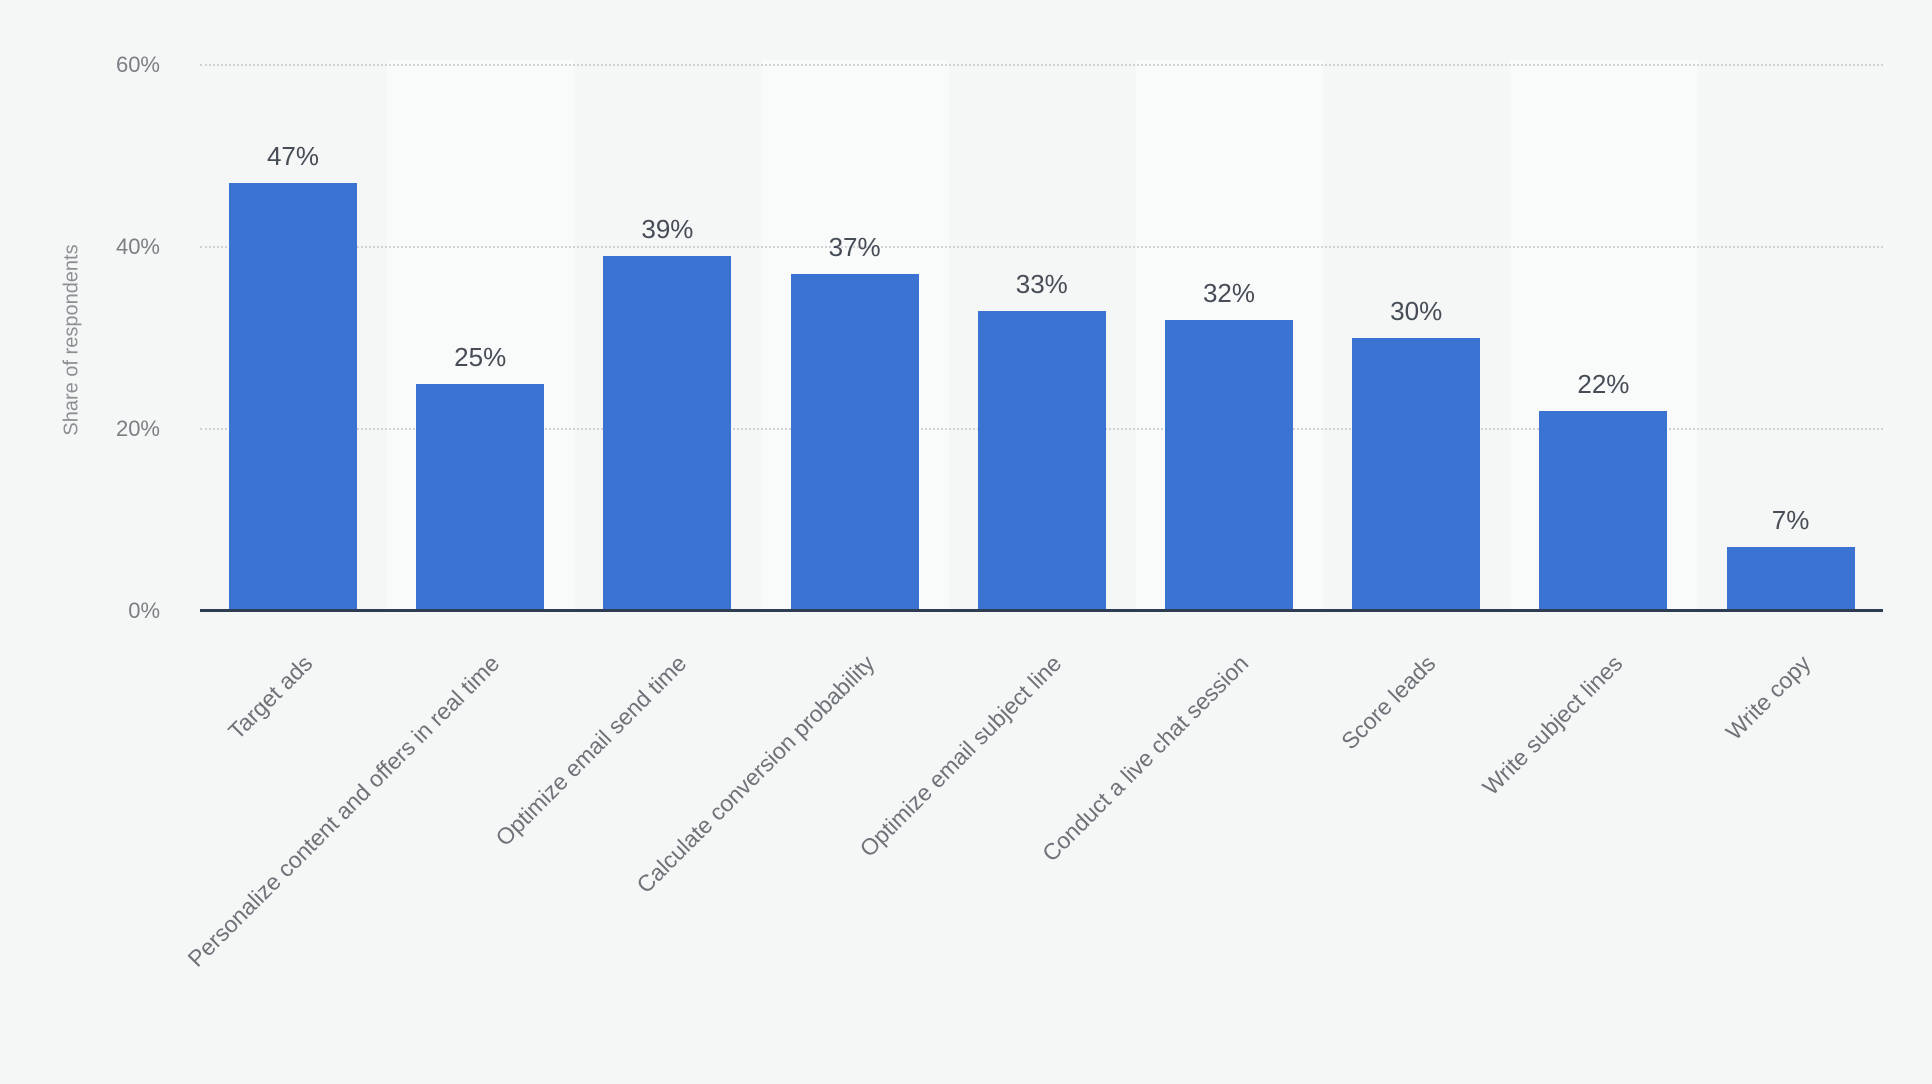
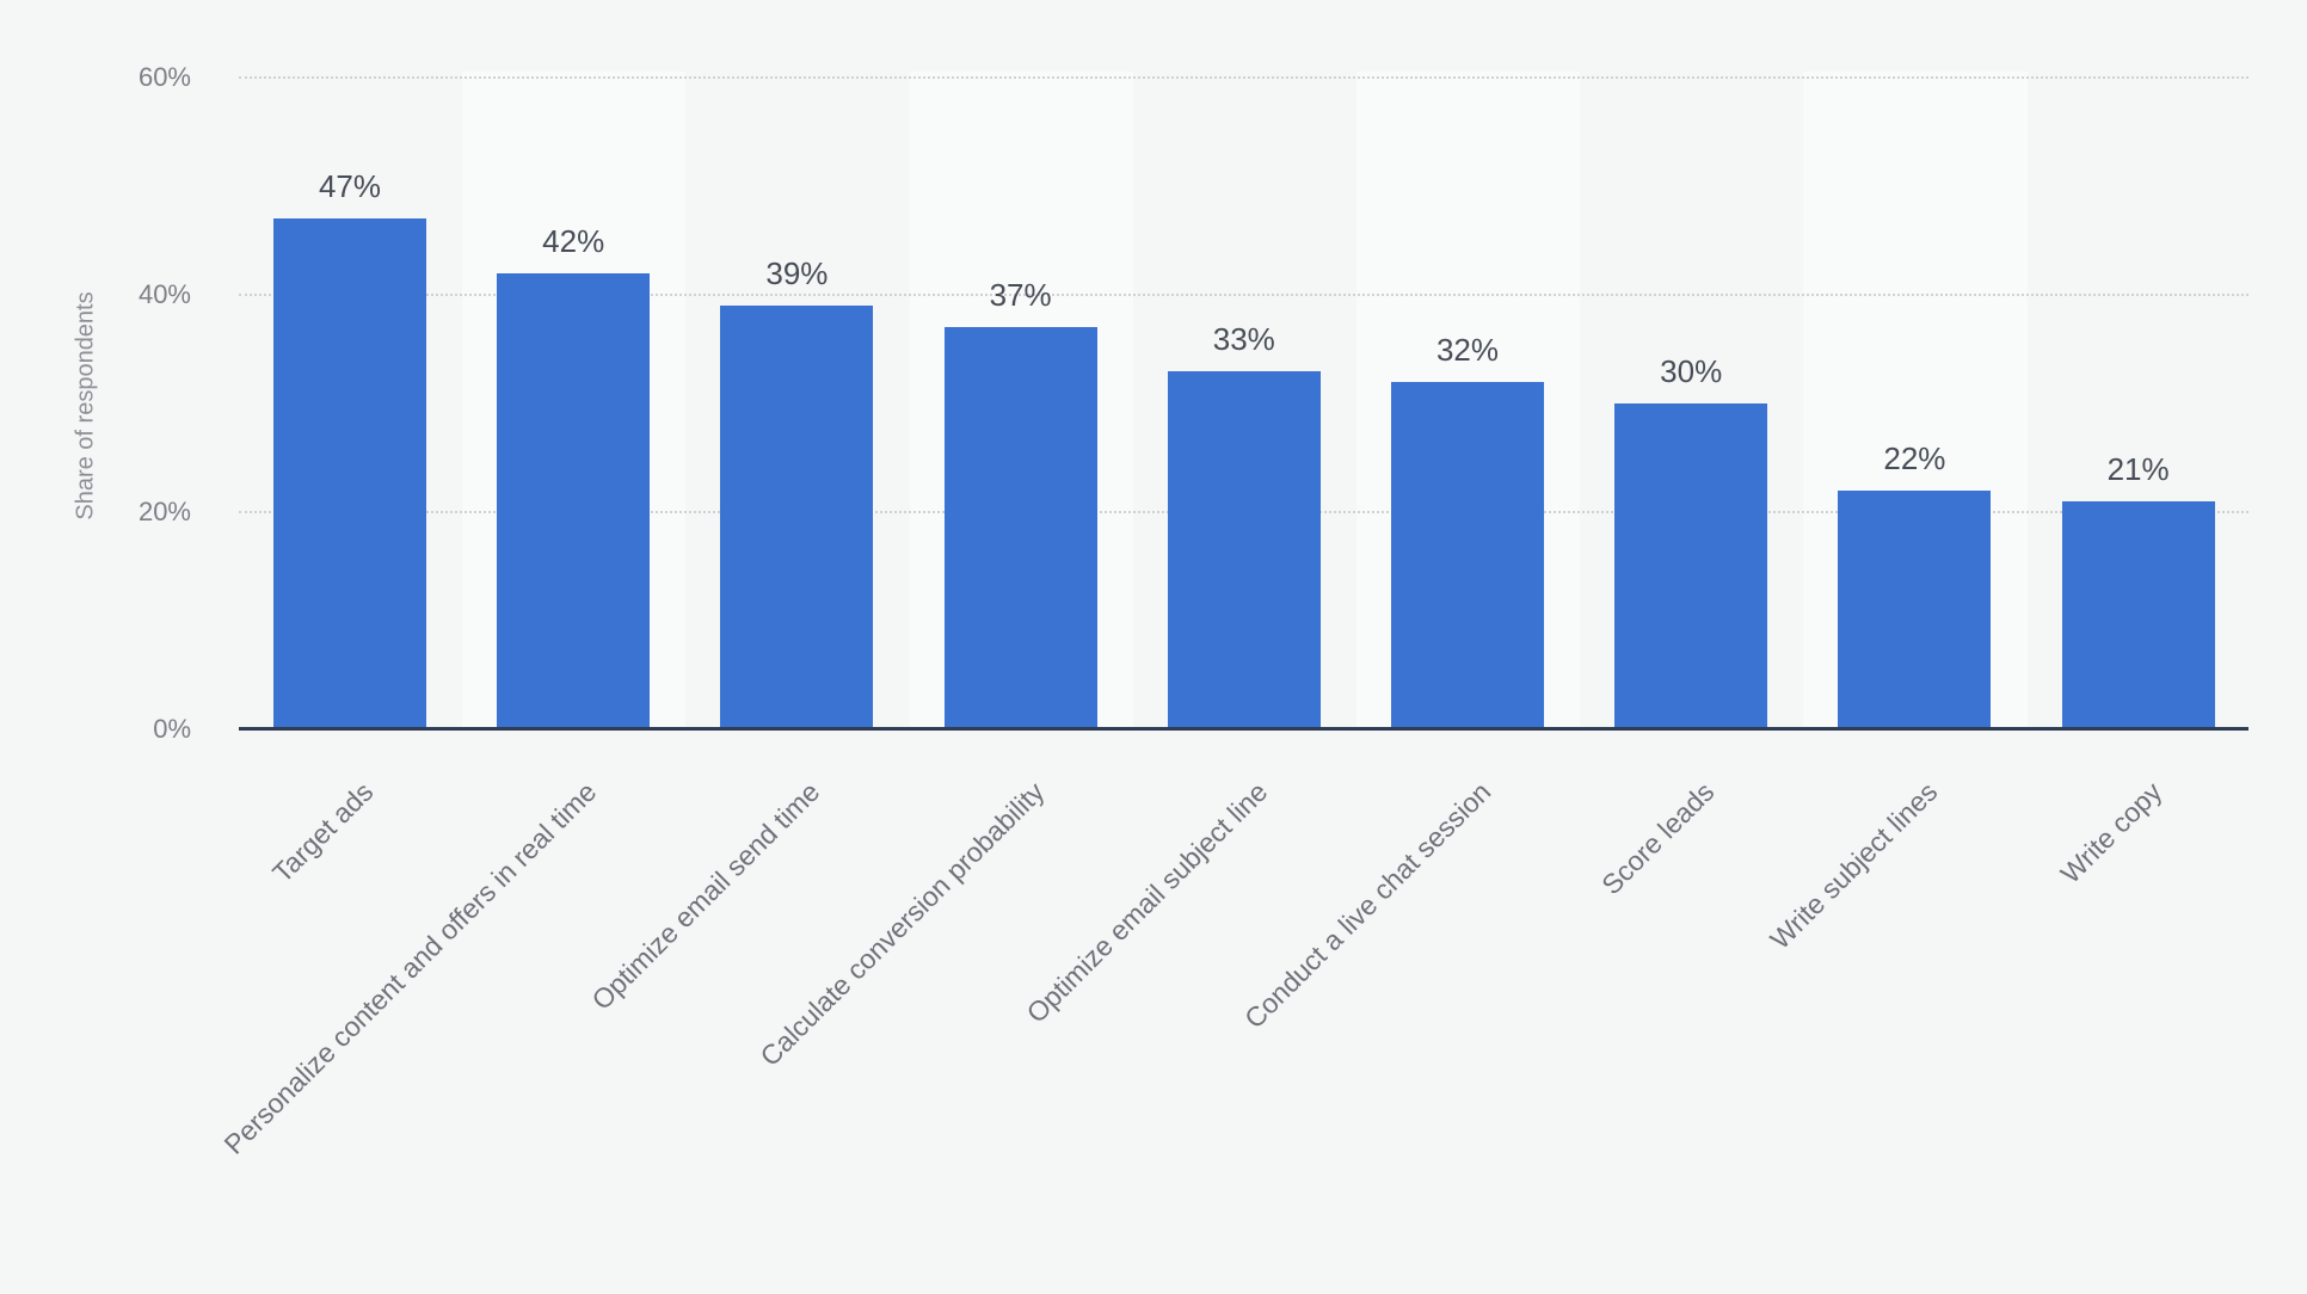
Personalize content and offers in real time: 25% -> 42%
Write copy: 7% -> 21%
